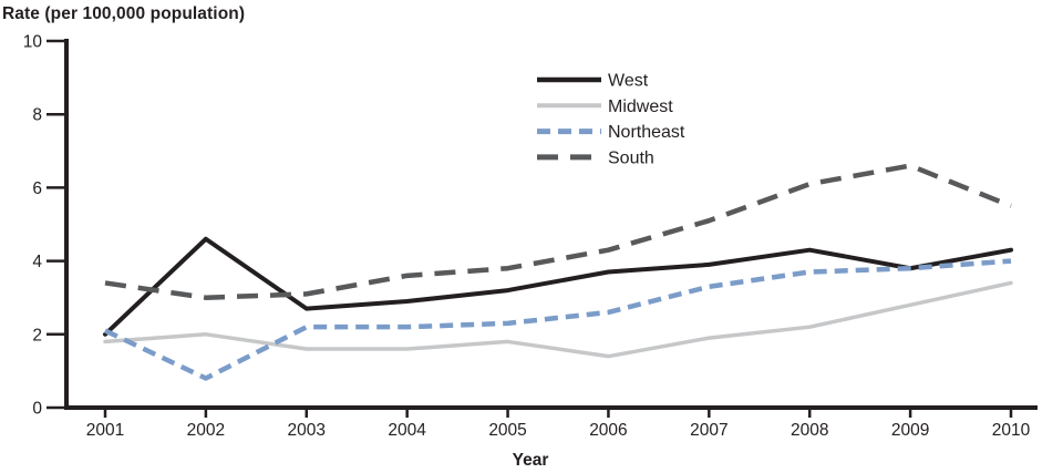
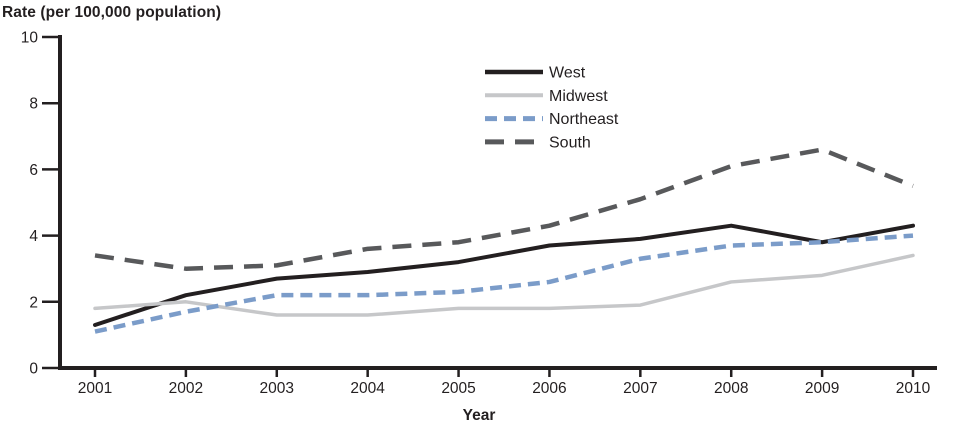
West/2001: 2.0 -> 1.3
Northeast/2001: 2.1 -> 1.1
West/2002: 4.6 -> 2.2
Northeast/2002: 0.8 -> 1.7
Midwest/2006: 1.4 -> 1.8
Midwest/2008: 2.2 -> 2.6
